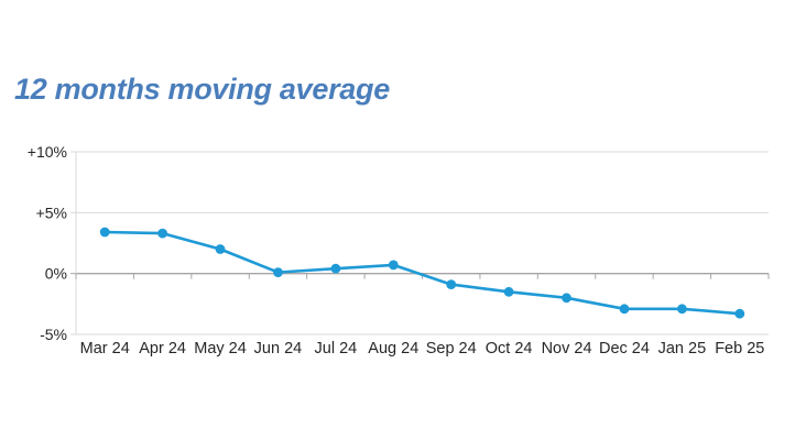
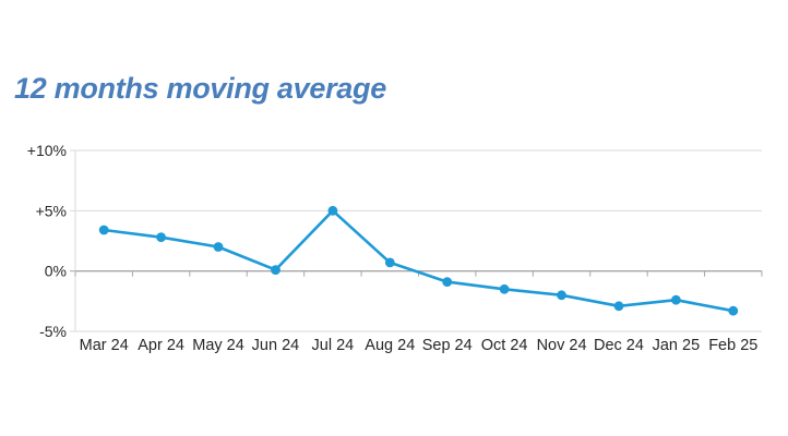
Apr 24: 3.3% -> 2.8%
Jul 24: 0.4% -> 5.0%
Jan 25: -2.9% -> -2.4%
